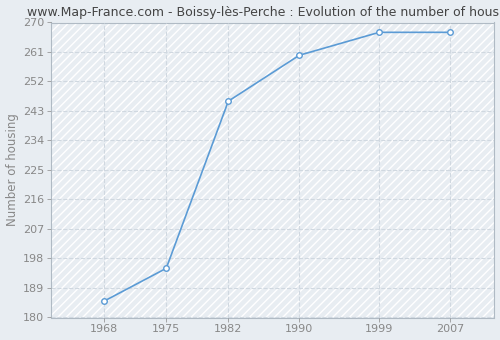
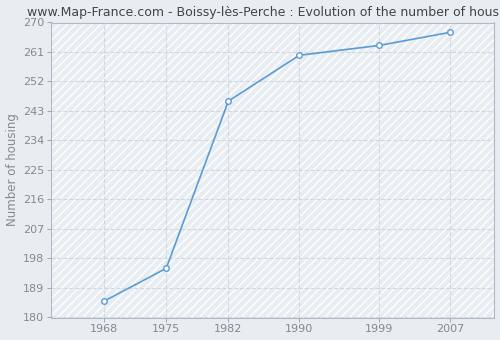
1999: 267 -> 263
